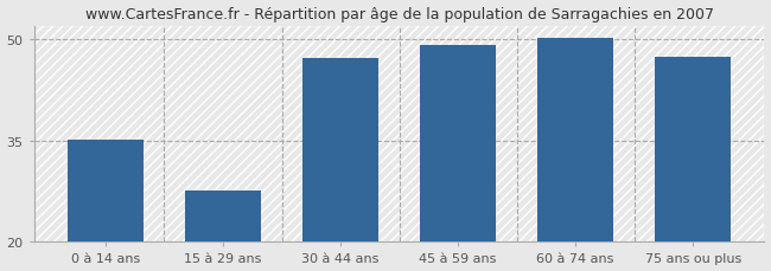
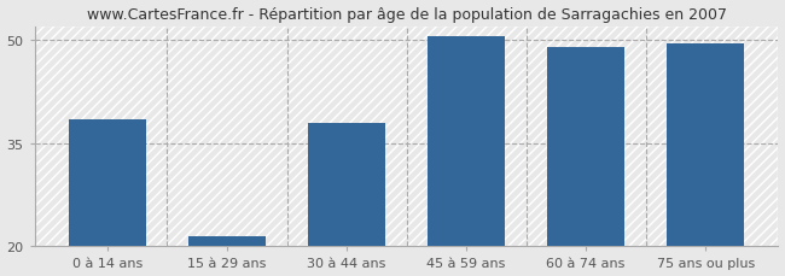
0 à 14 ans: 35.2 -> 38.5
15 à 29 ans: 27.6 -> 21.5
30 à 44 ans: 47.2 -> 38.0
45 à 59 ans: 49.2 -> 50.5
60 à 74 ans: 50.2 -> 49.0
75 ans ou plus: 47.4 -> 49.5
